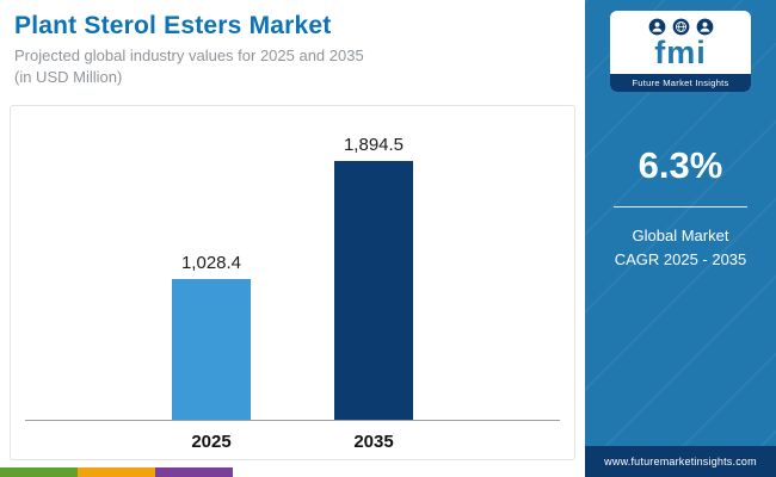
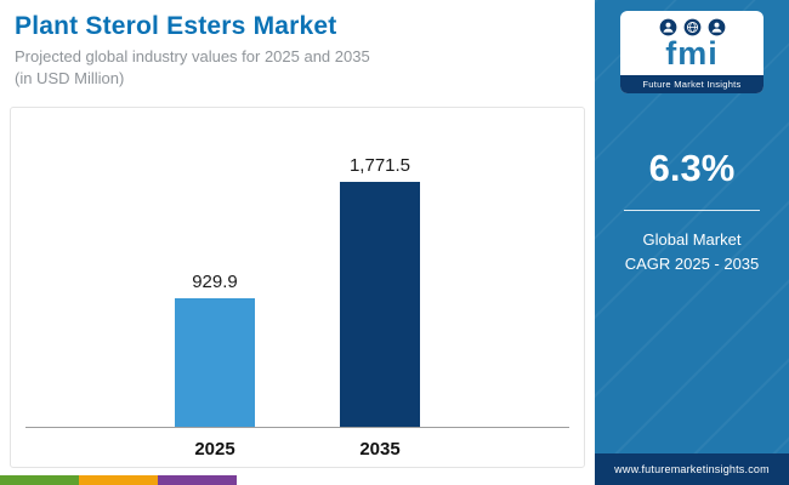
2025: 1,028.4 -> 929.9
2035: 1,894.5 -> 1,771.5
